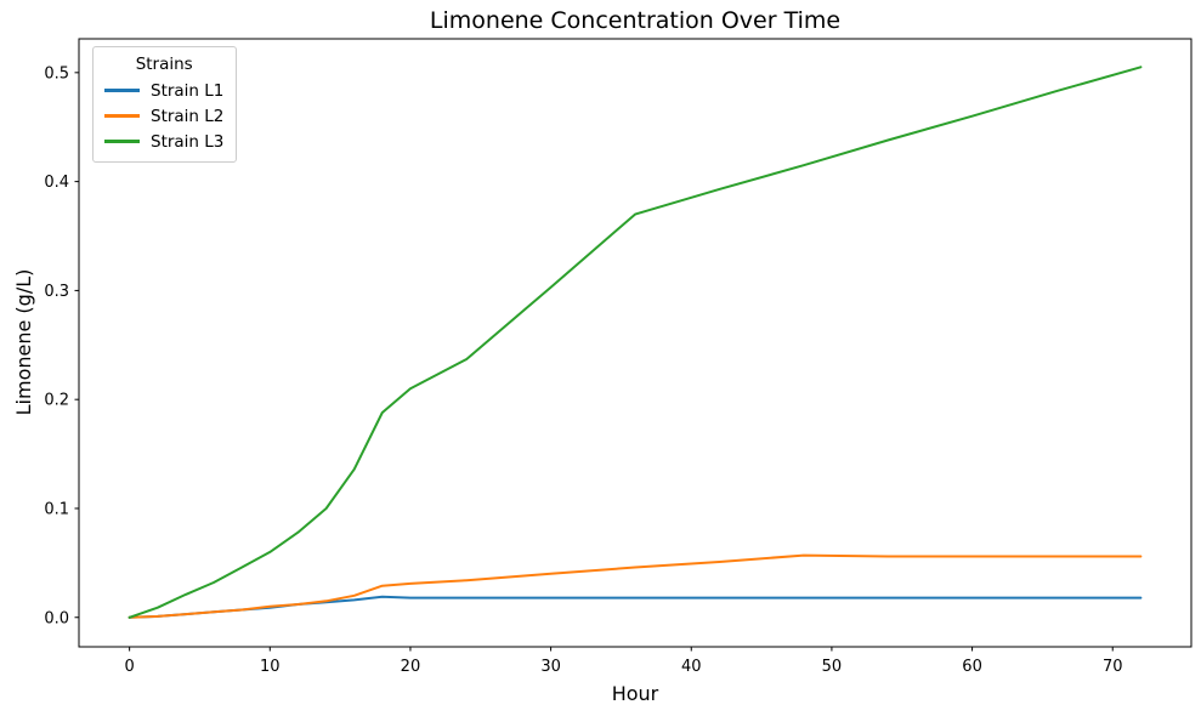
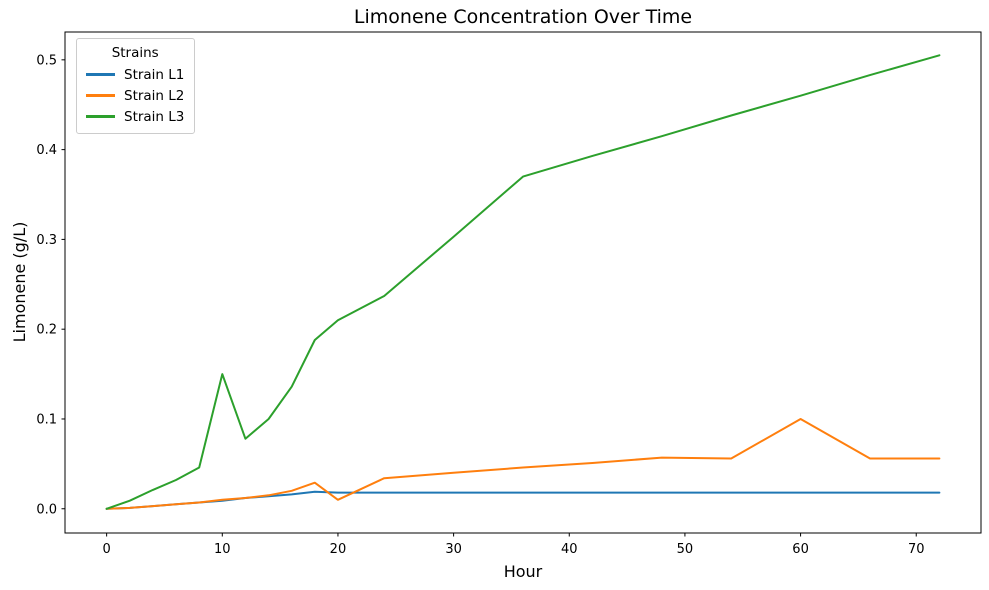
Strain L3/10: 0.06 -> 0.15
Strain L2/20: 0.03 -> 0.01
Strain L2/60: 0.06 -> 0.10
